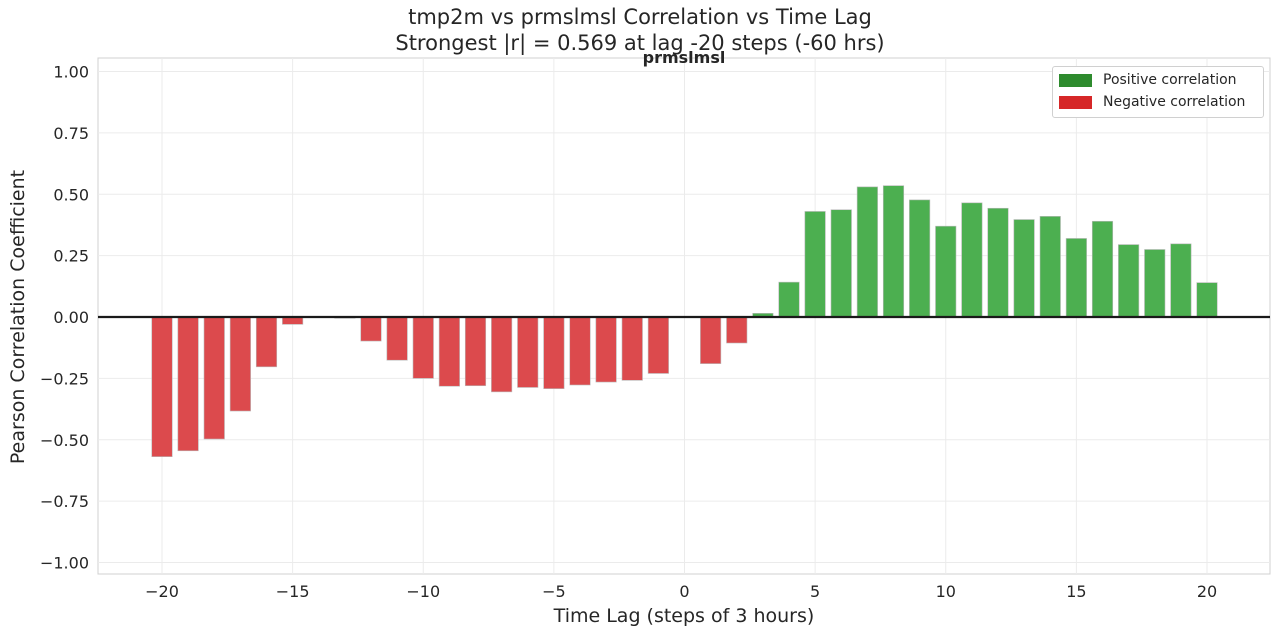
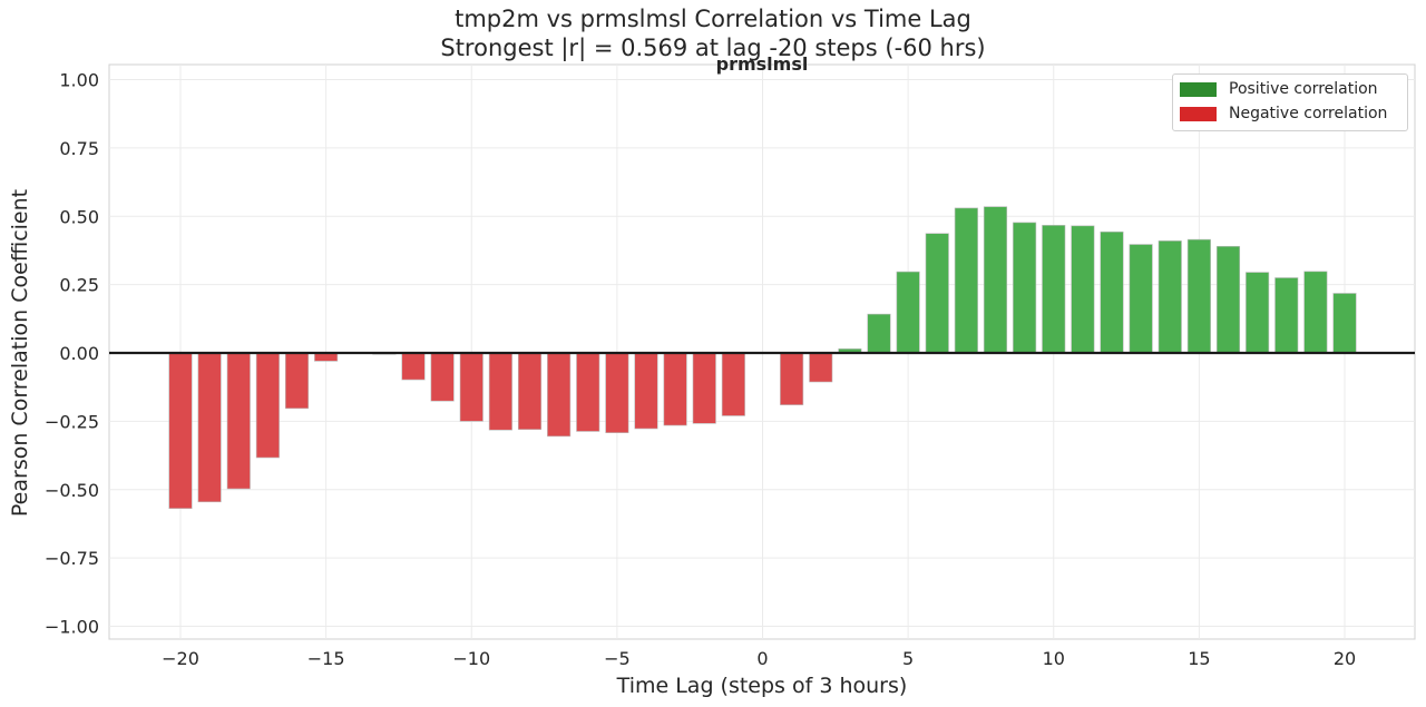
5: 0.43 -> 0.30
10: 0.37 -> 0.47
15: 0.32 -> 0.41
20: 0.14 -> 0.22
